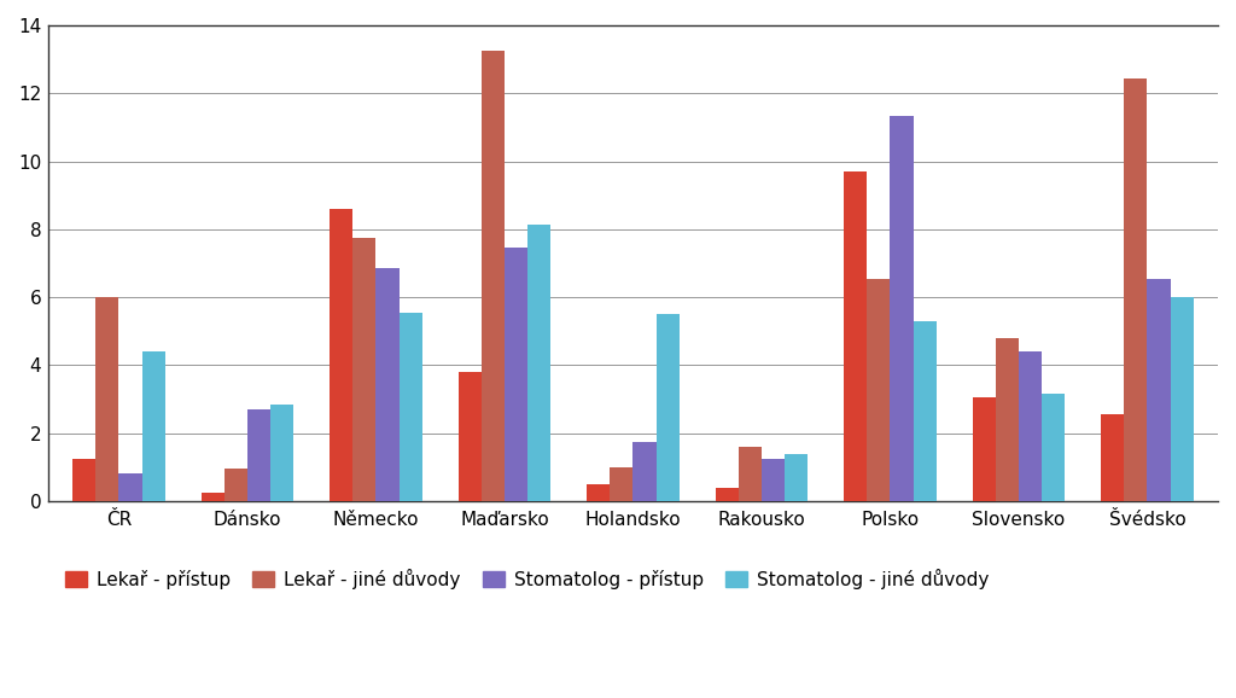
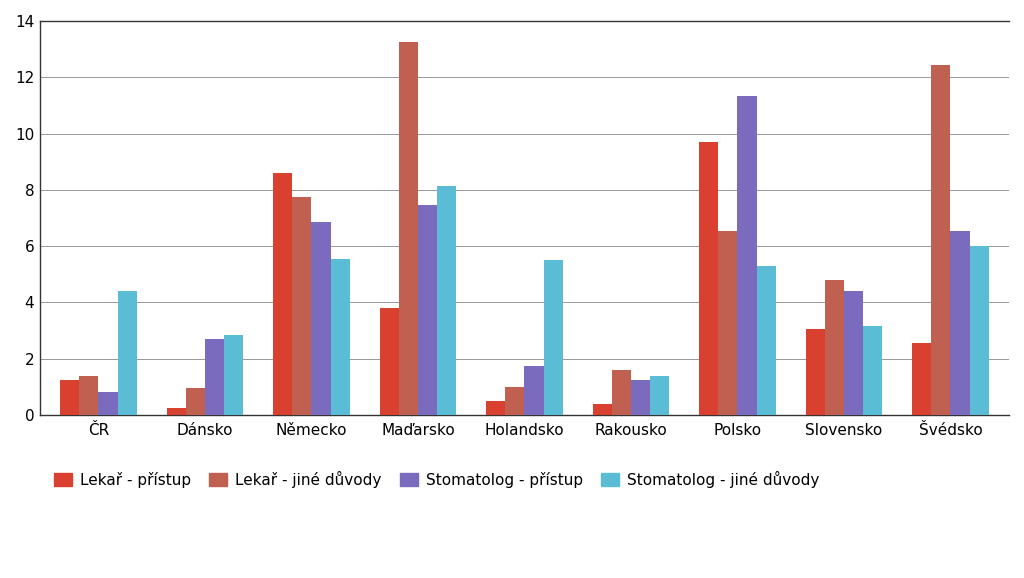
Lekař - jiné důvody/ČR: 6.00 -> 1.40
